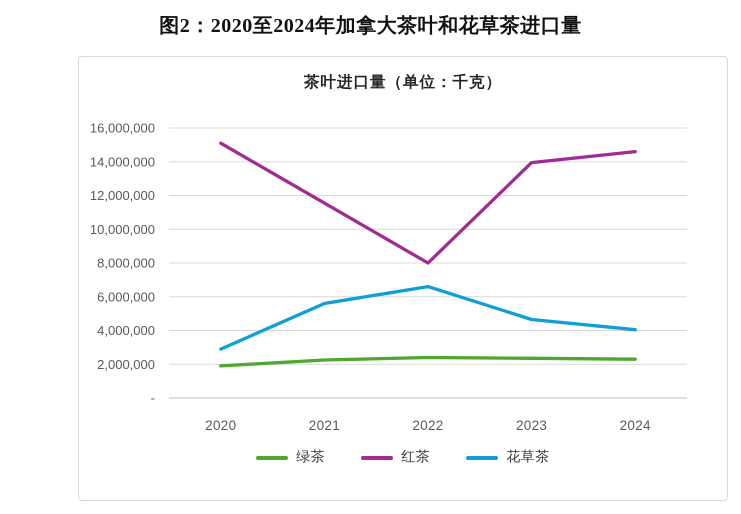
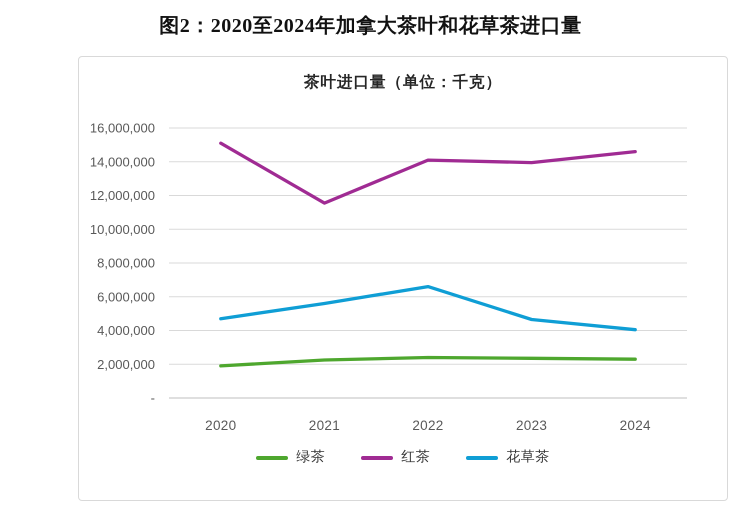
花草茶/2020: 2900000 -> 4700000
红茶/2022: 8000000 -> 14100000
